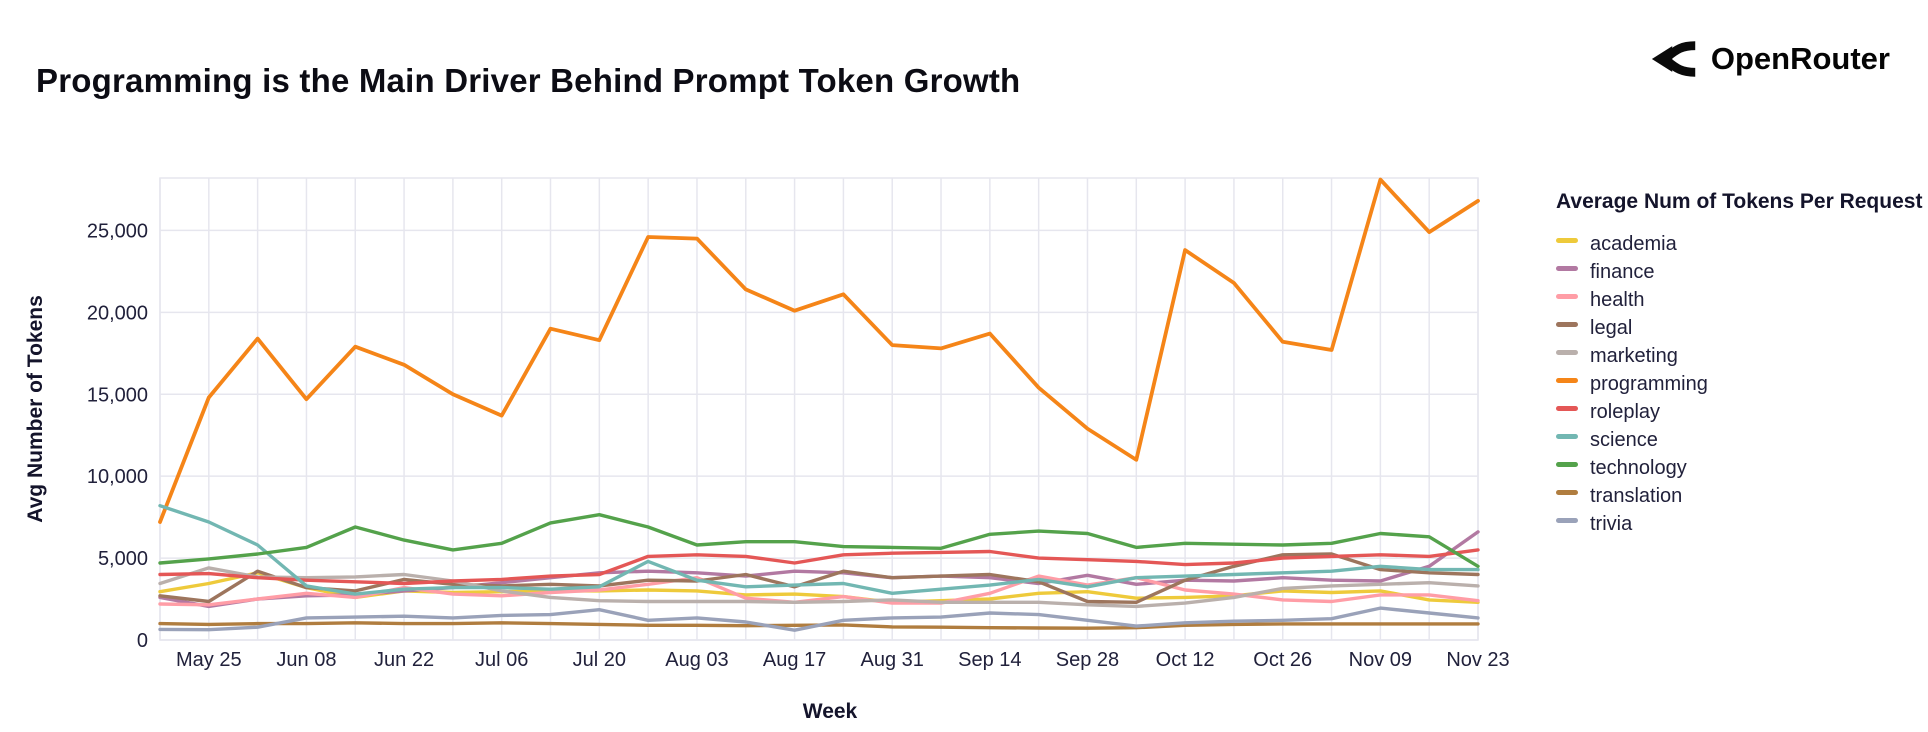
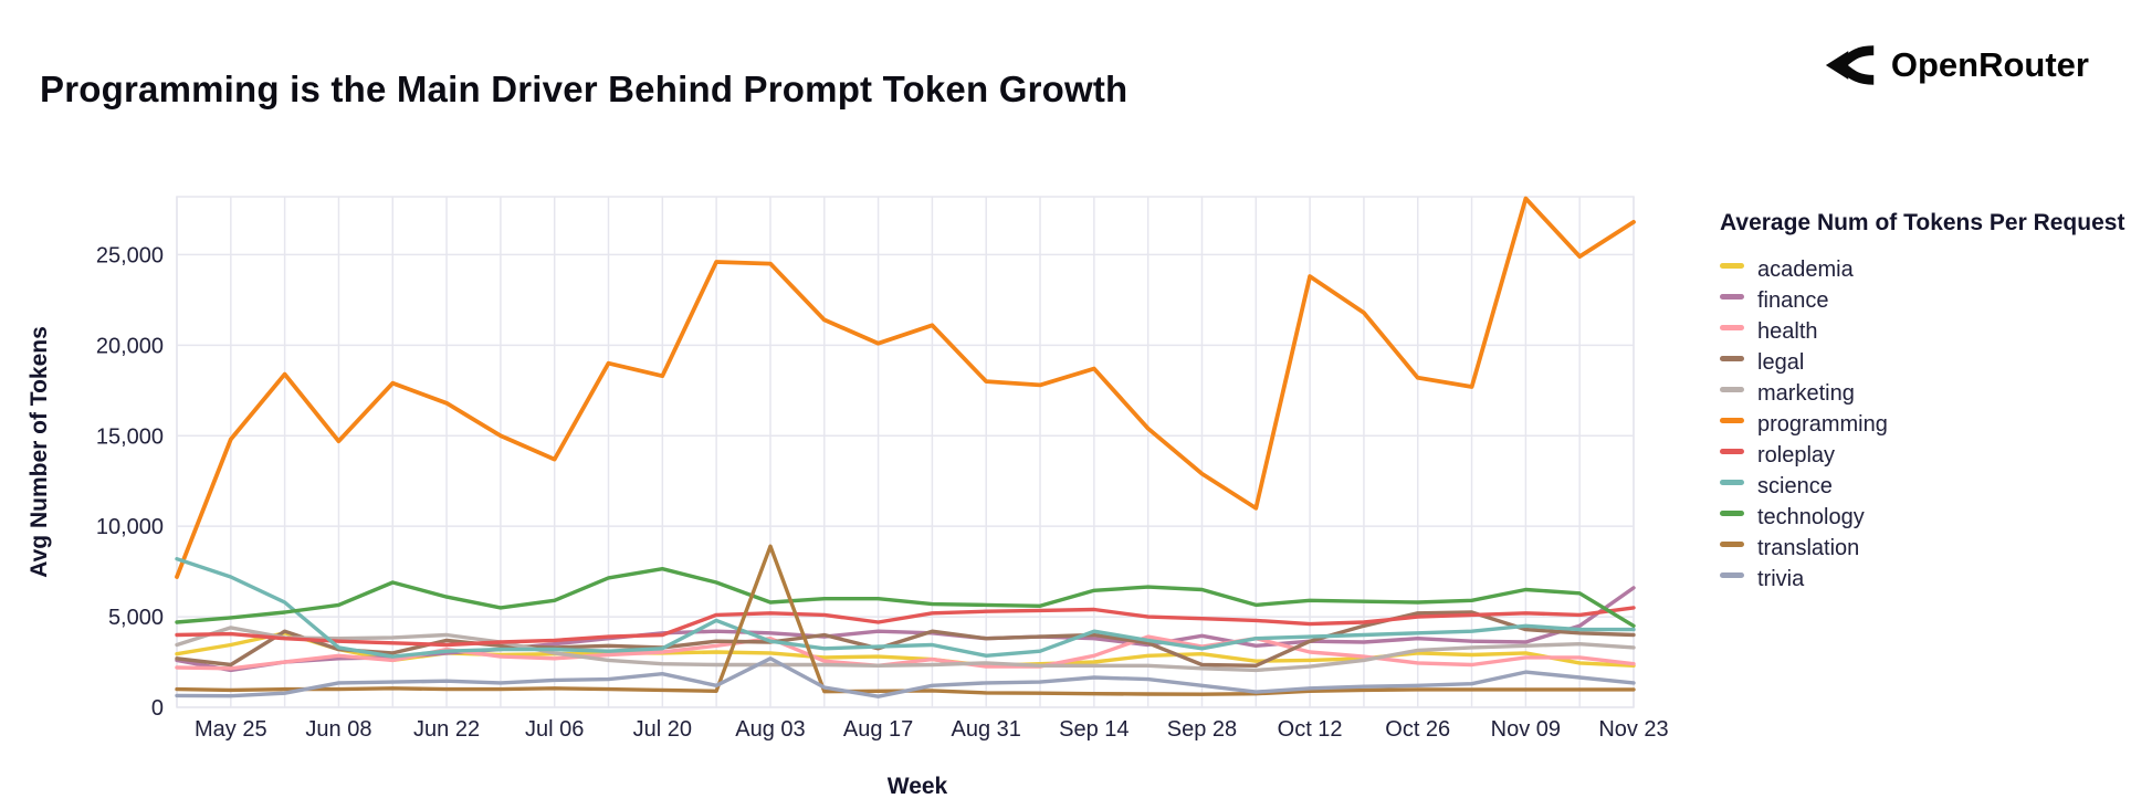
translation/Aug 03: 900 -> 8900
trivia/Aug 03: 1400 -> 2700
science/Sep 14: 3400 -> 4200
